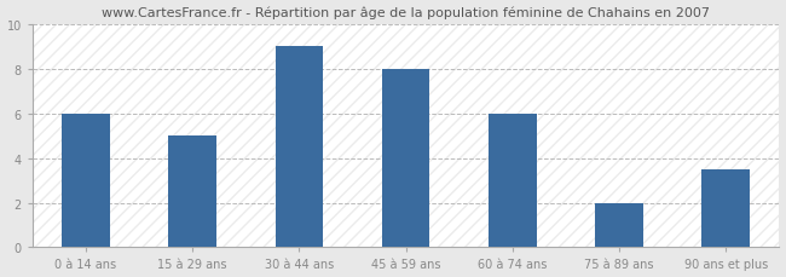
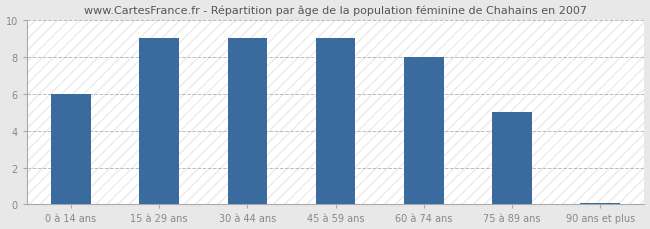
15 à 29 ans: 5.0 -> 9.0
45 à 59 ans: 8.0 -> 9.0
60 à 74 ans: 6.0 -> 8.0
75 à 89 ans: 2.0 -> 5.0
90 ans et plus: 3.5 -> 0.1
